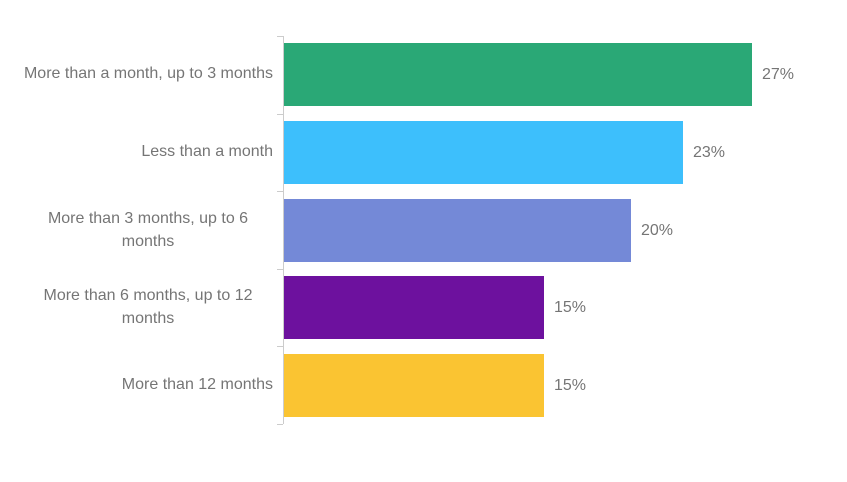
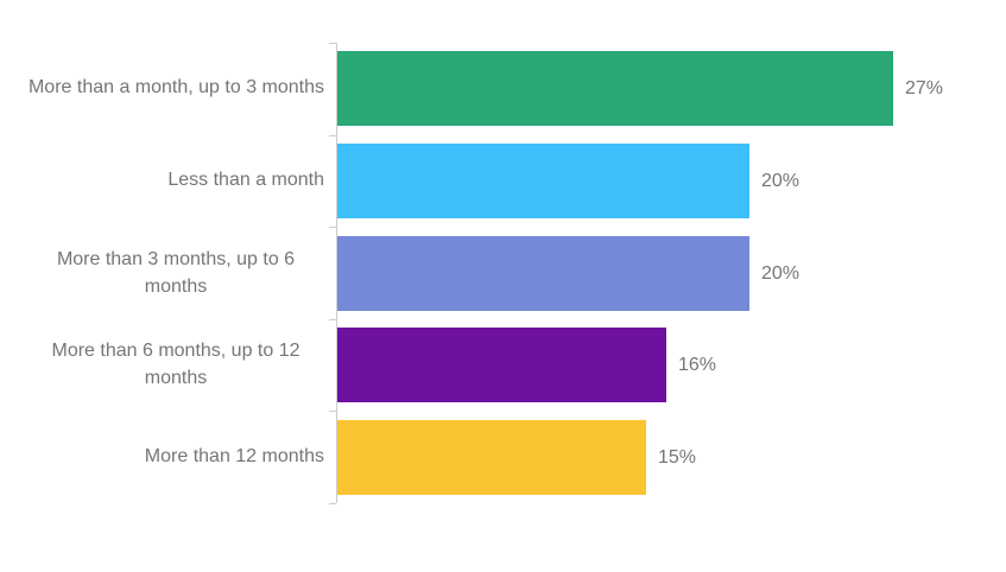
Less than a month: 23% -> 20%
More than 6 months, up to 12 months: 15% -> 16%
